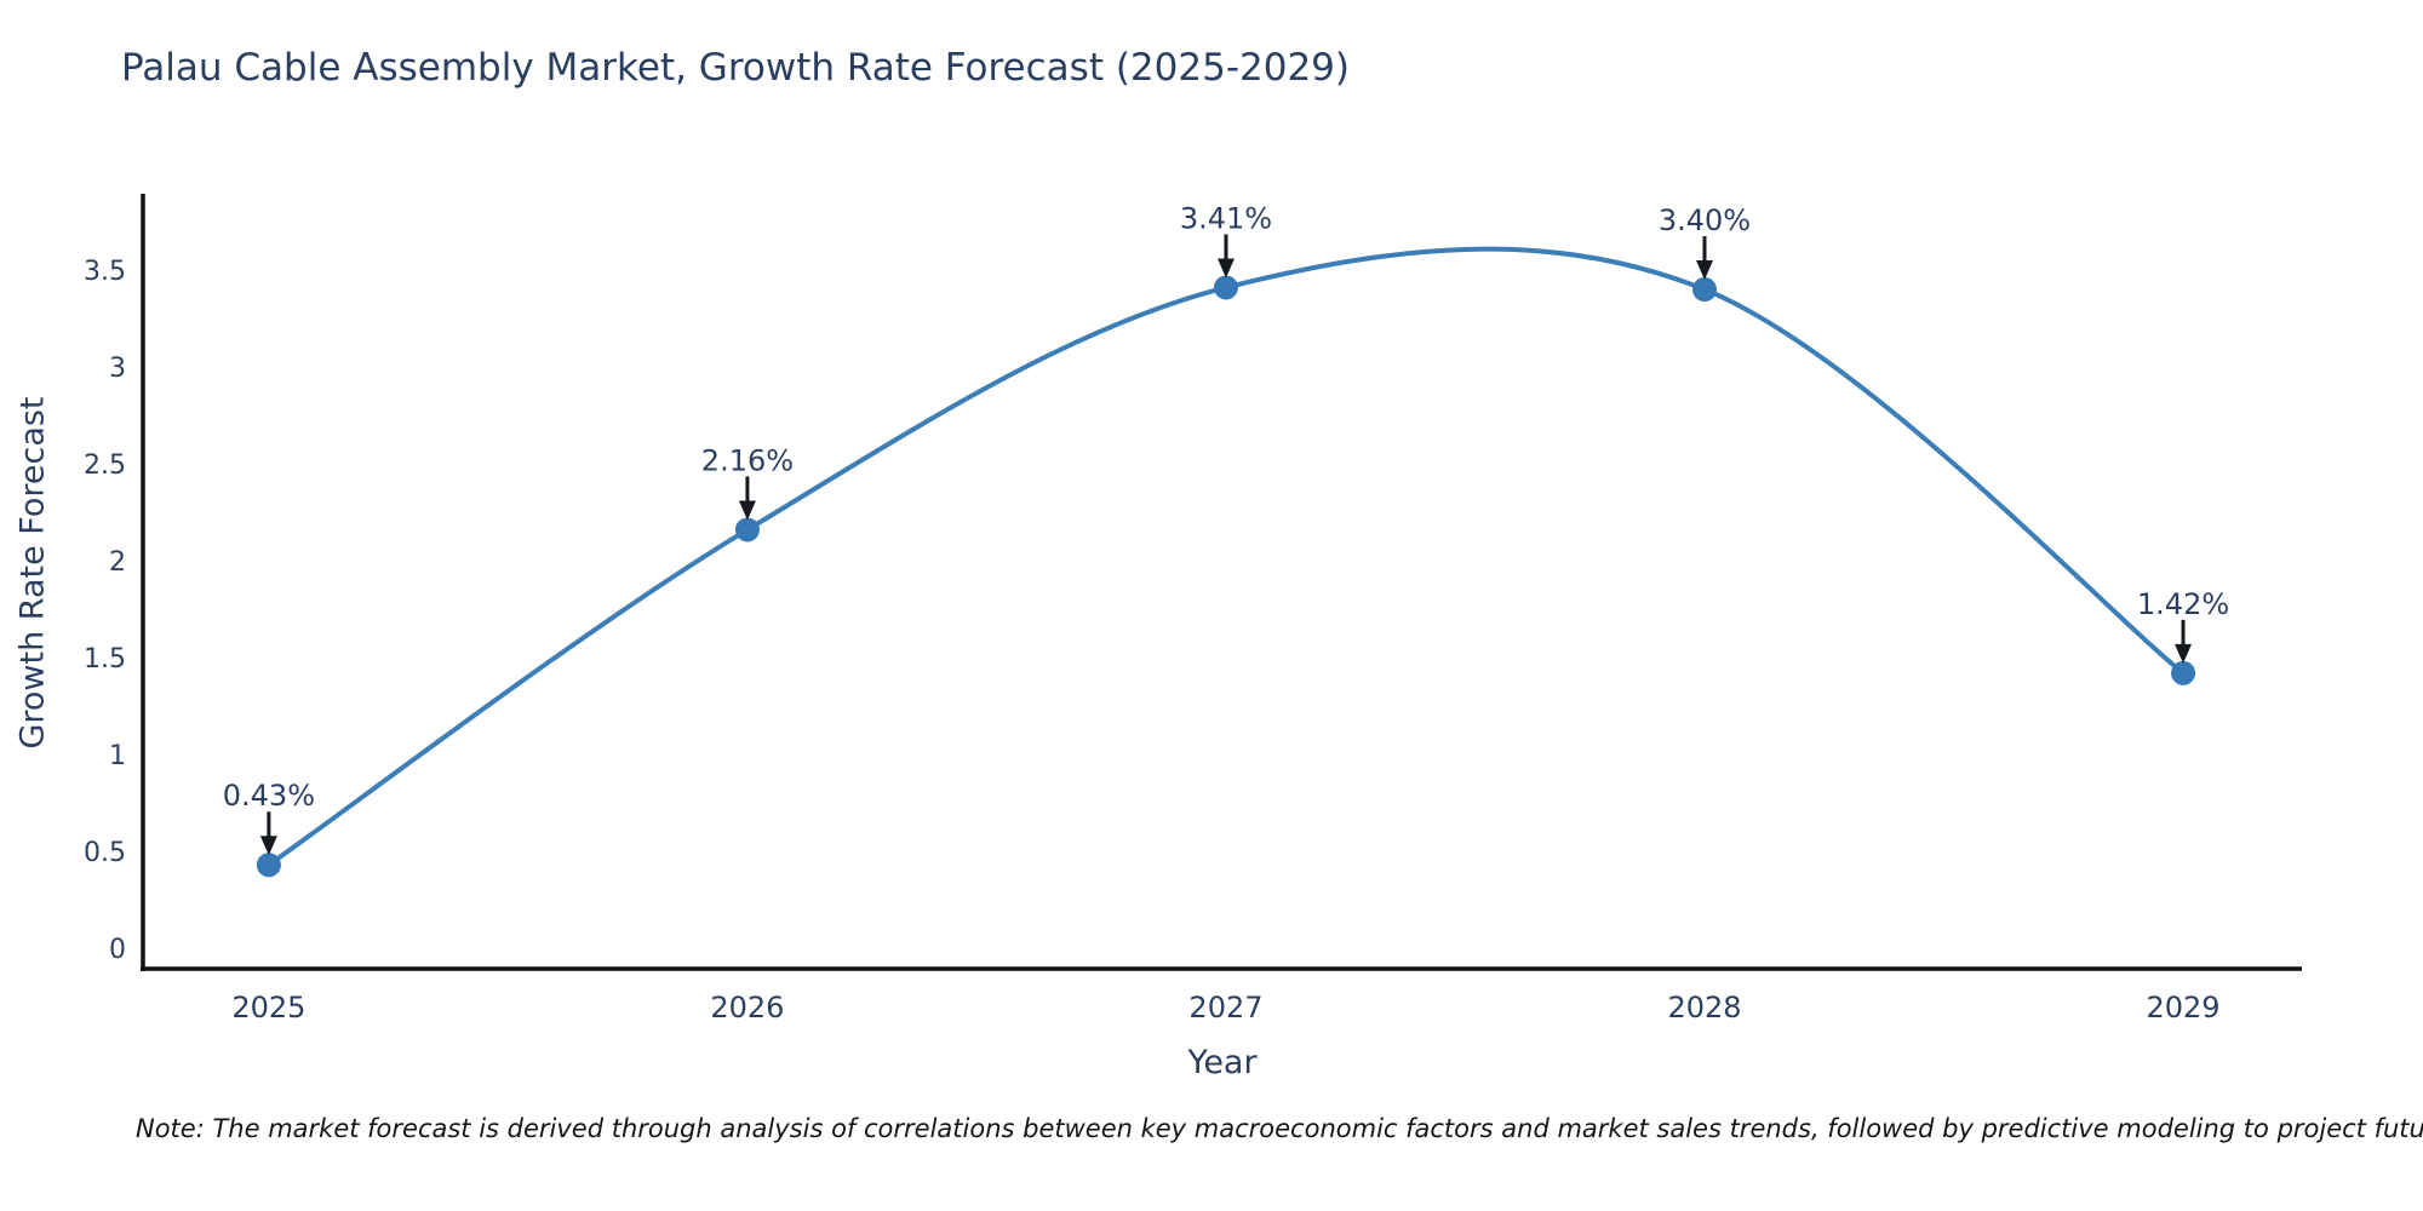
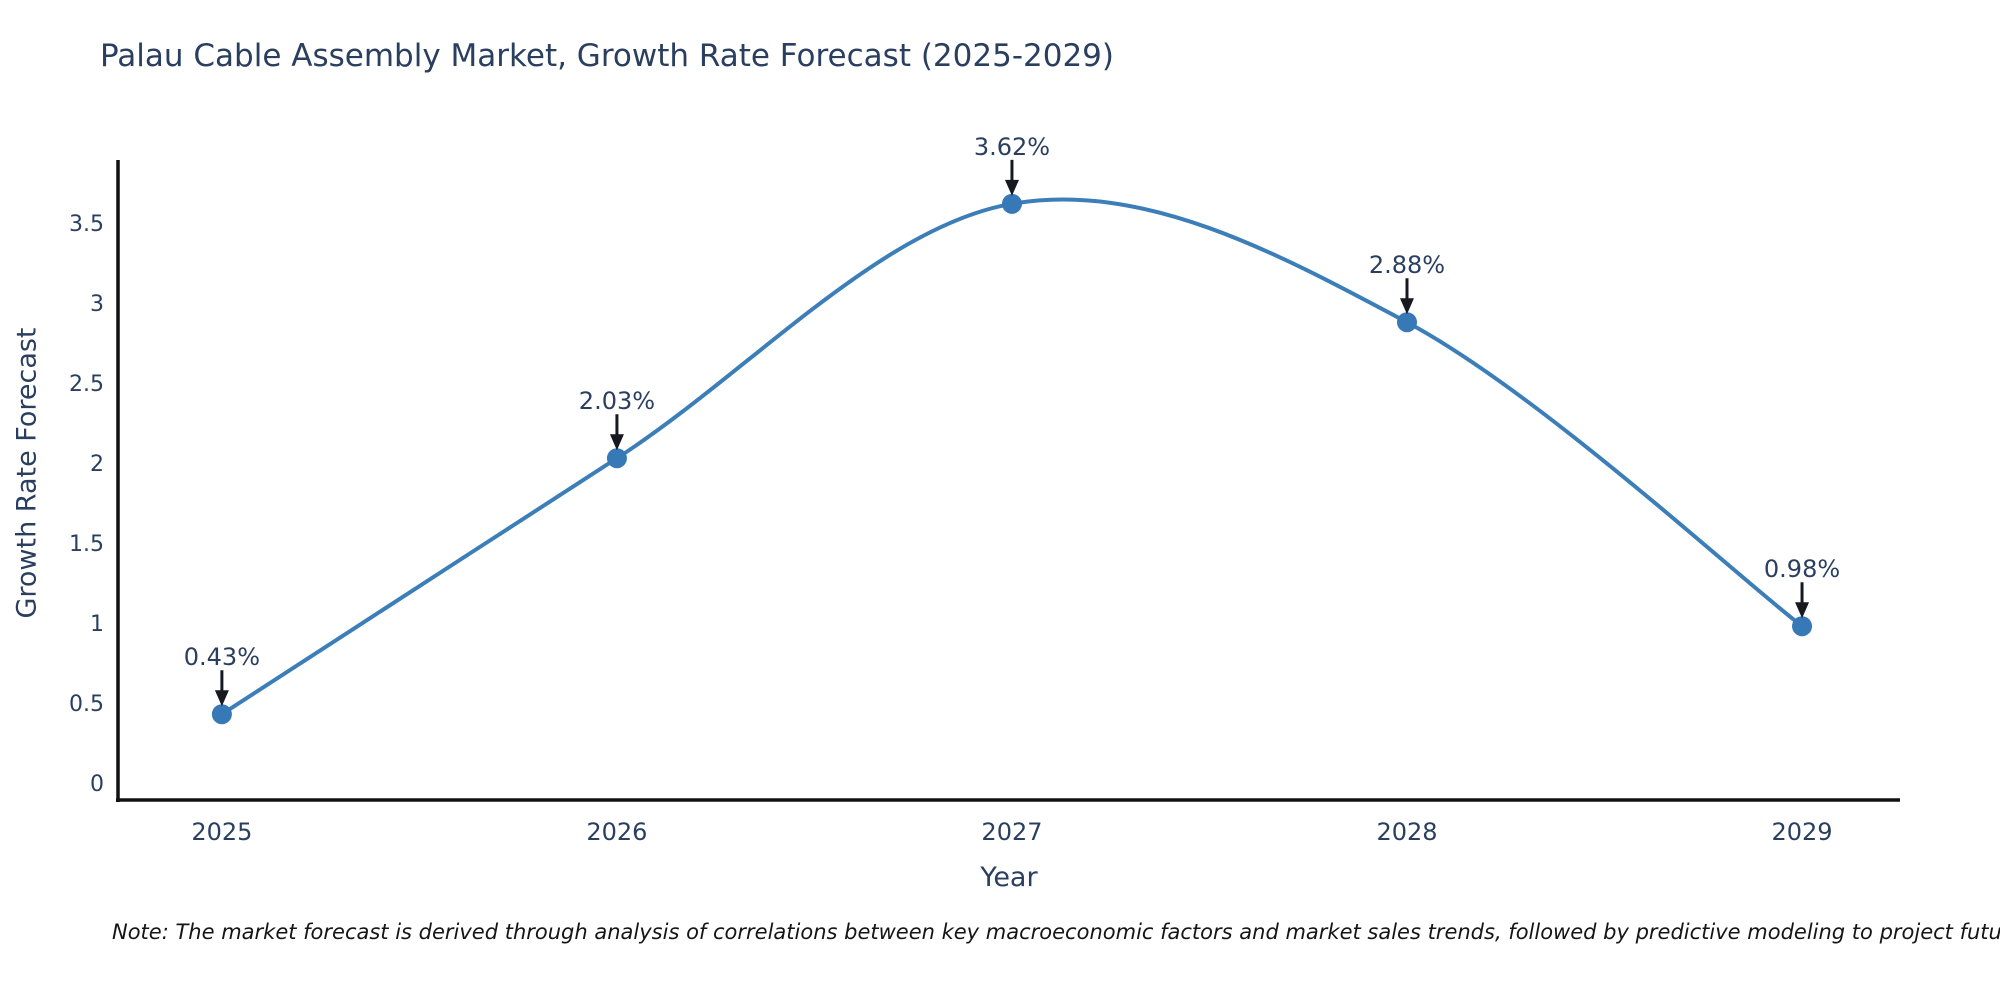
2026: 2.16% -> 2.03%
2027: 3.41% -> 3.62%
2028: 3.40% -> 2.88%
2029: 1.42% -> 0.98%
